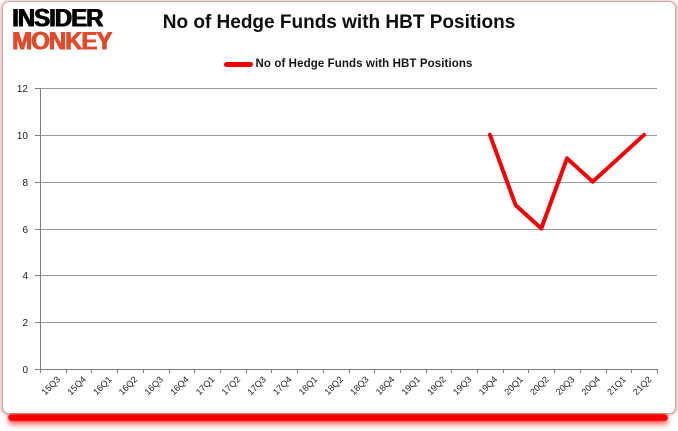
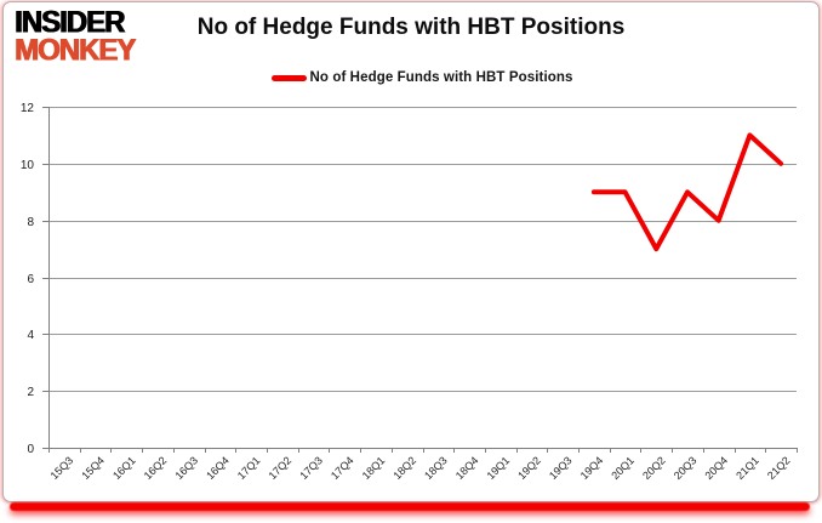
19Q4: 10 -> 9
20Q1: 7 -> 9
20Q2: 6 -> 7
21Q1: 9 -> 11
